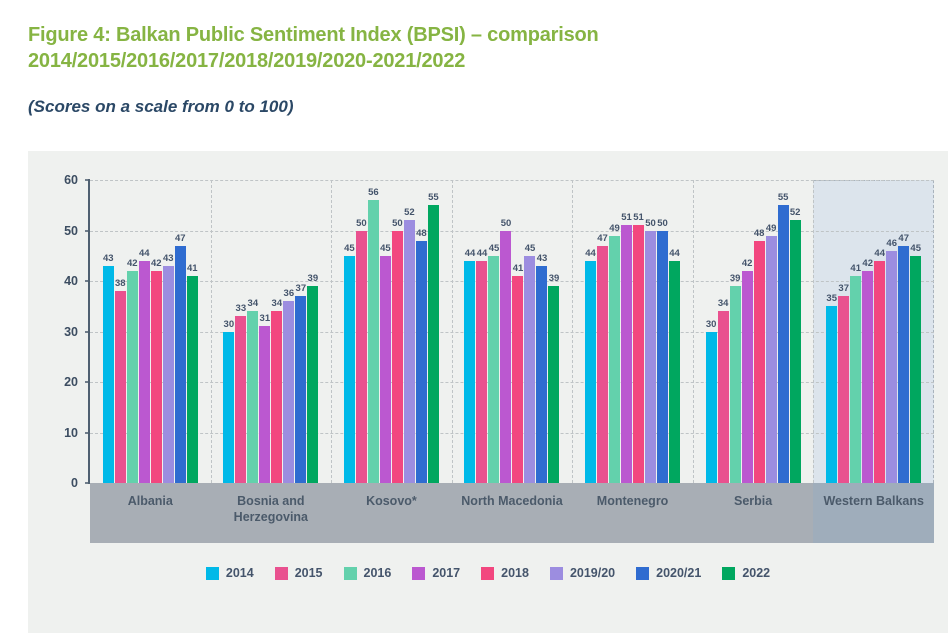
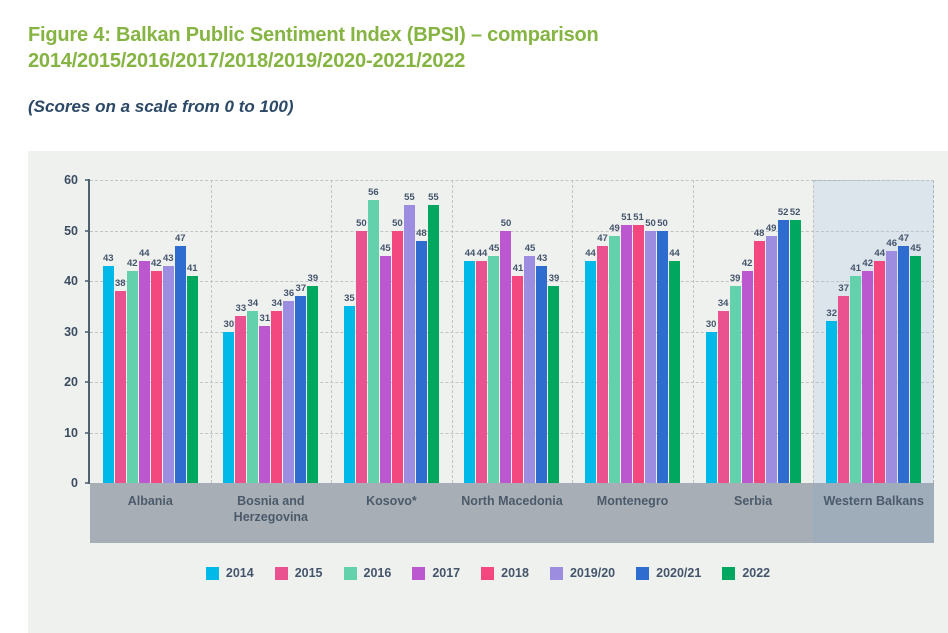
2014/Kosovo*: 45 -> 35
2019/20/Kosovo*: 52 -> 55
2020/21/Serbia: 55 -> 52
2014/Western Balkans: 35 -> 32
